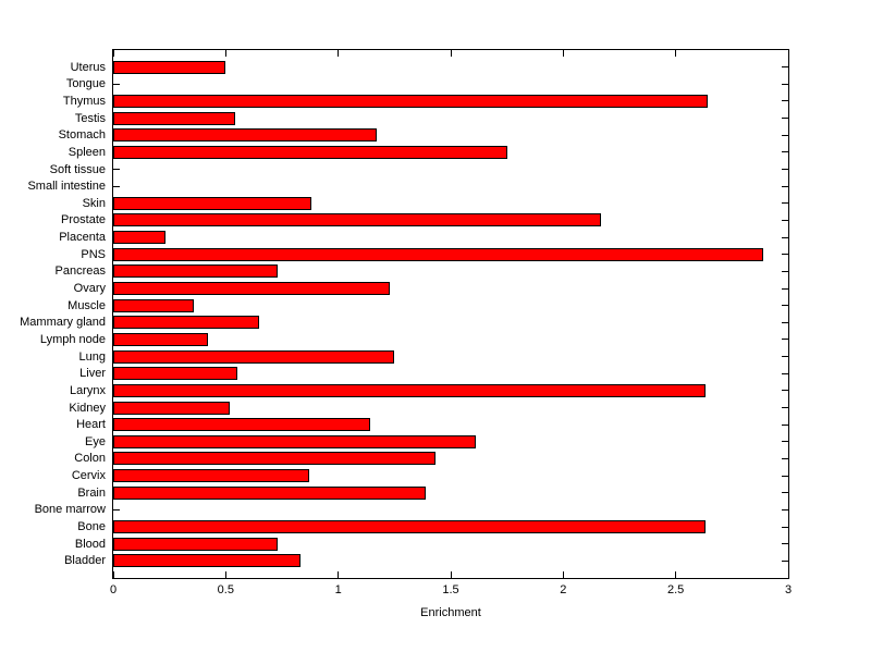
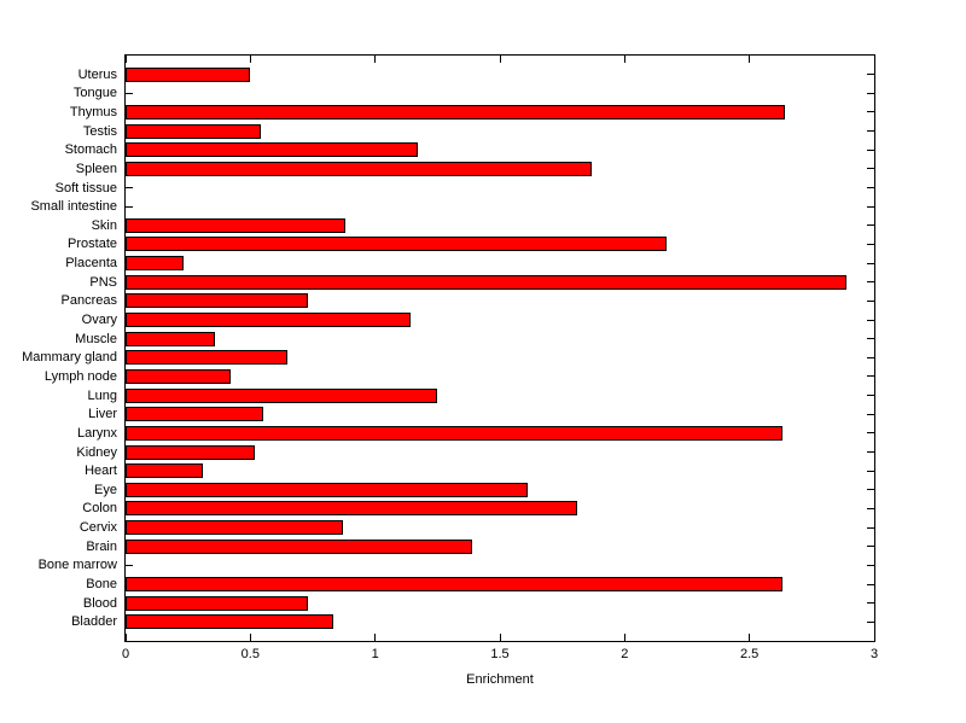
Spleen: 1.75 -> 1.87
Ovary: 1.23 -> 1.14
Heart: 1.14 -> 0.31
Colon: 1.43 -> 1.81
